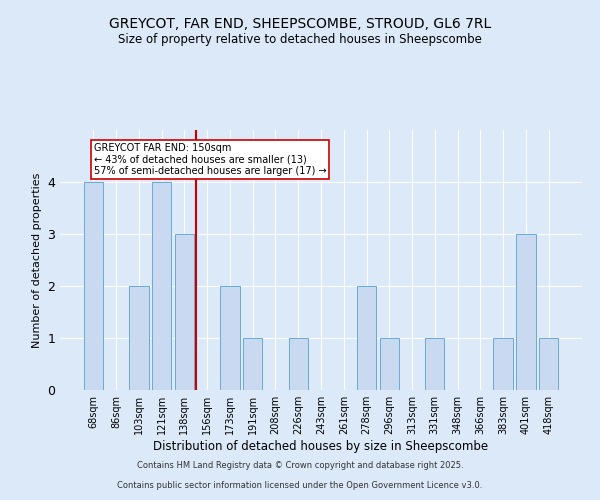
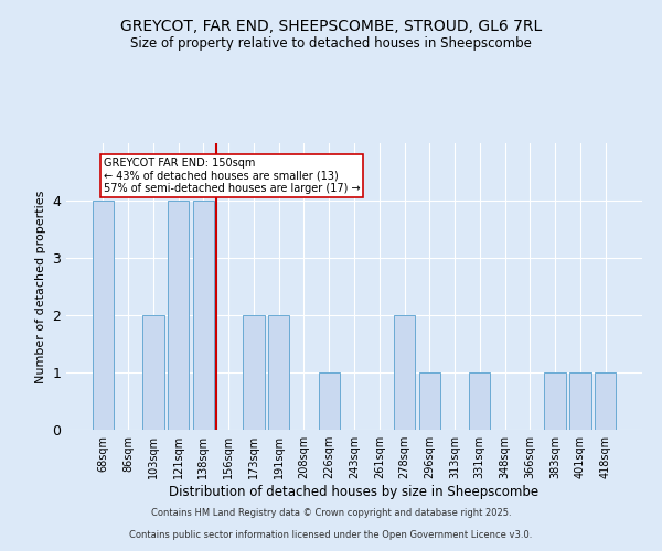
138sqm: 3 -> 4
191sqm: 1 -> 2
401sqm: 3 -> 1
